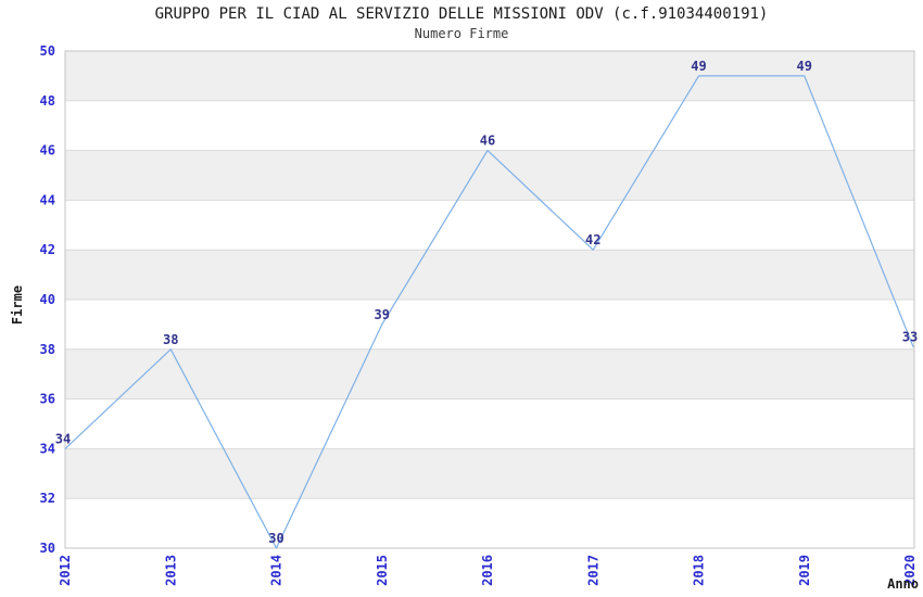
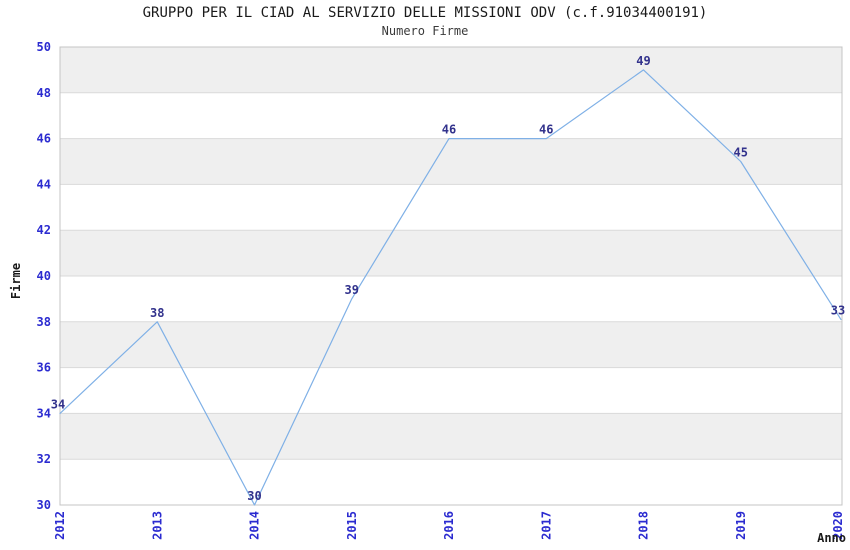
2017: 42 -> 46
2019: 49 -> 45
